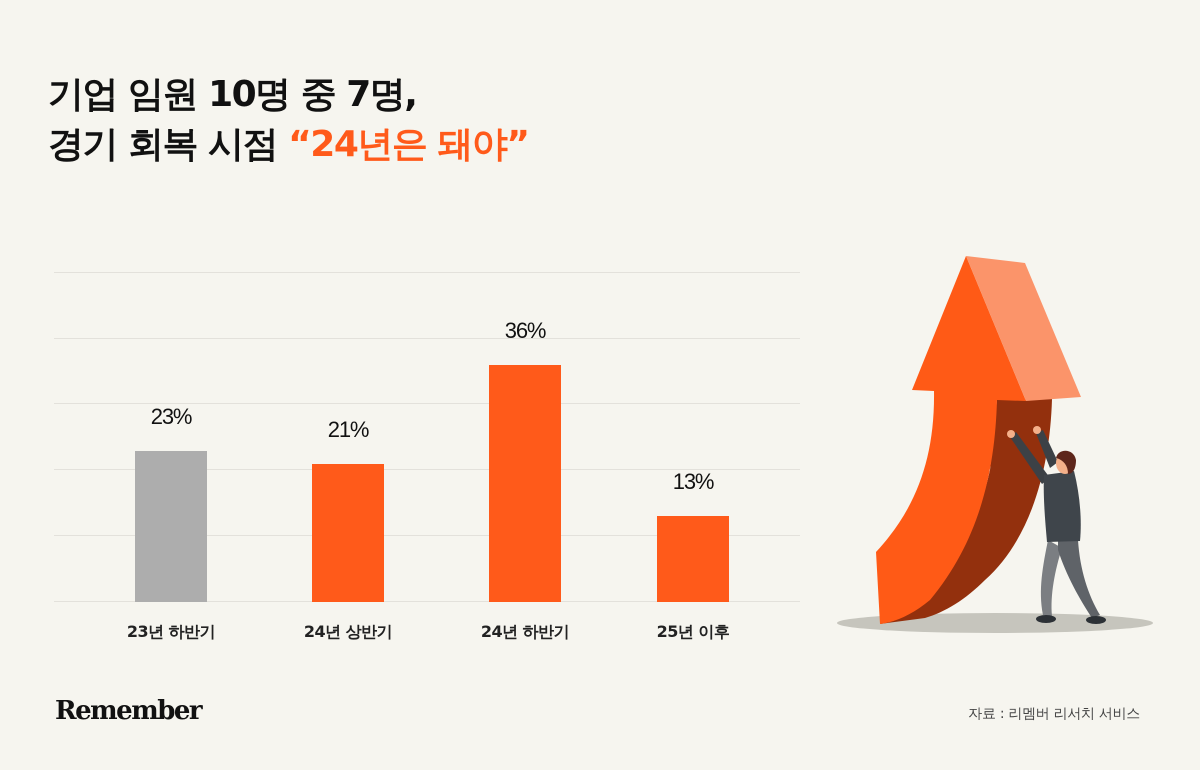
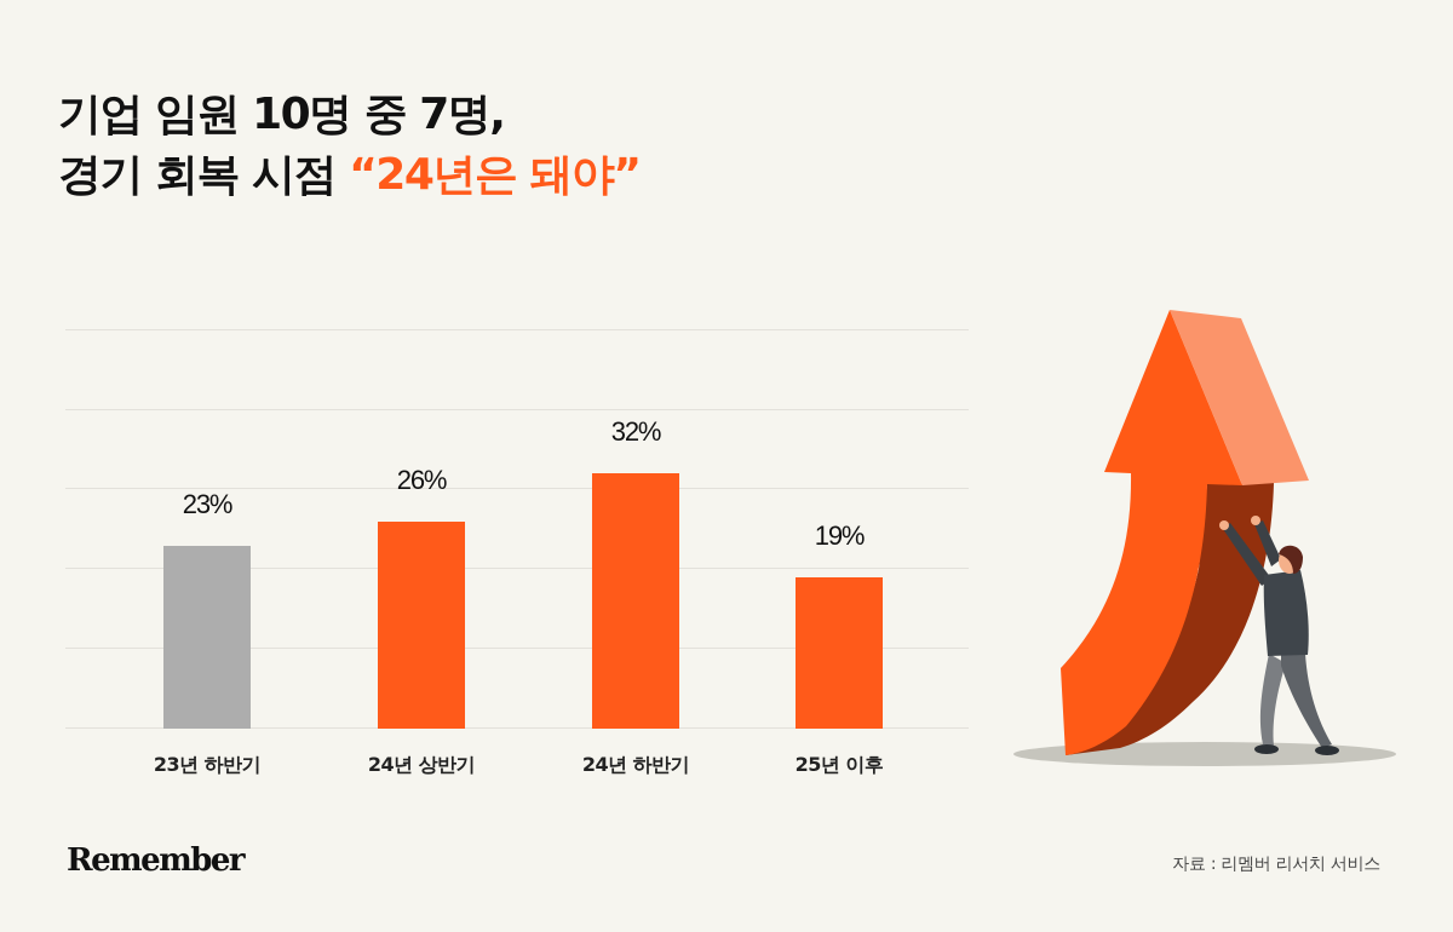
24년 상반기: 21% -> 26%
24년 하반기: 36% -> 32%
25년 이후: 13% -> 19%
